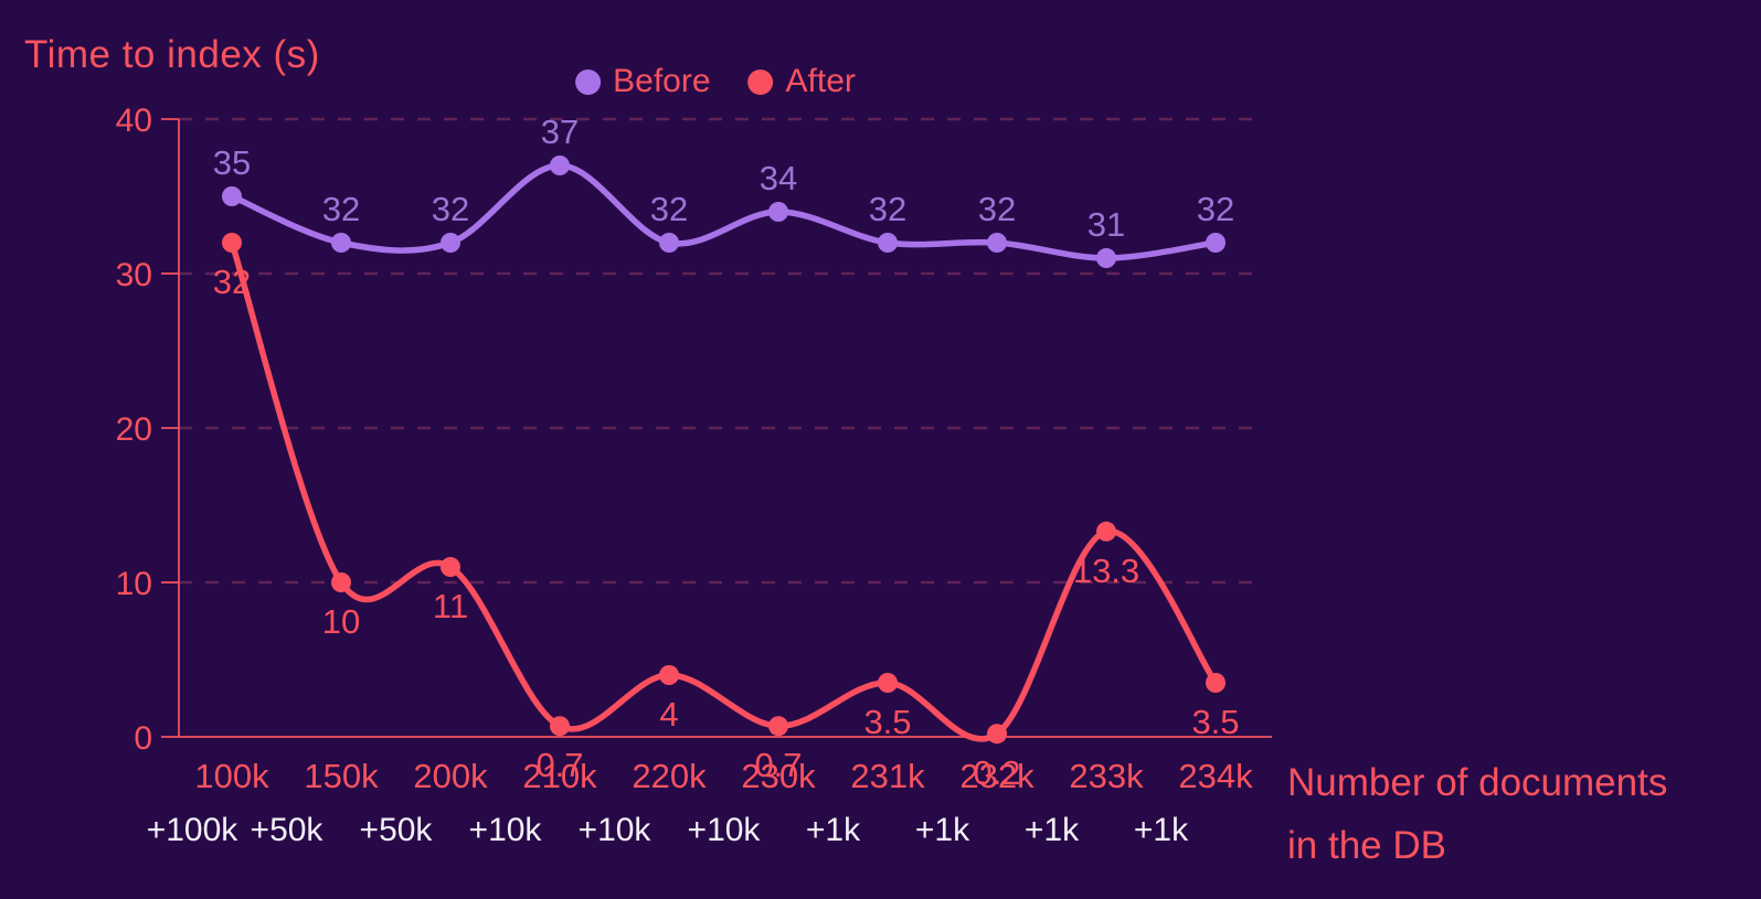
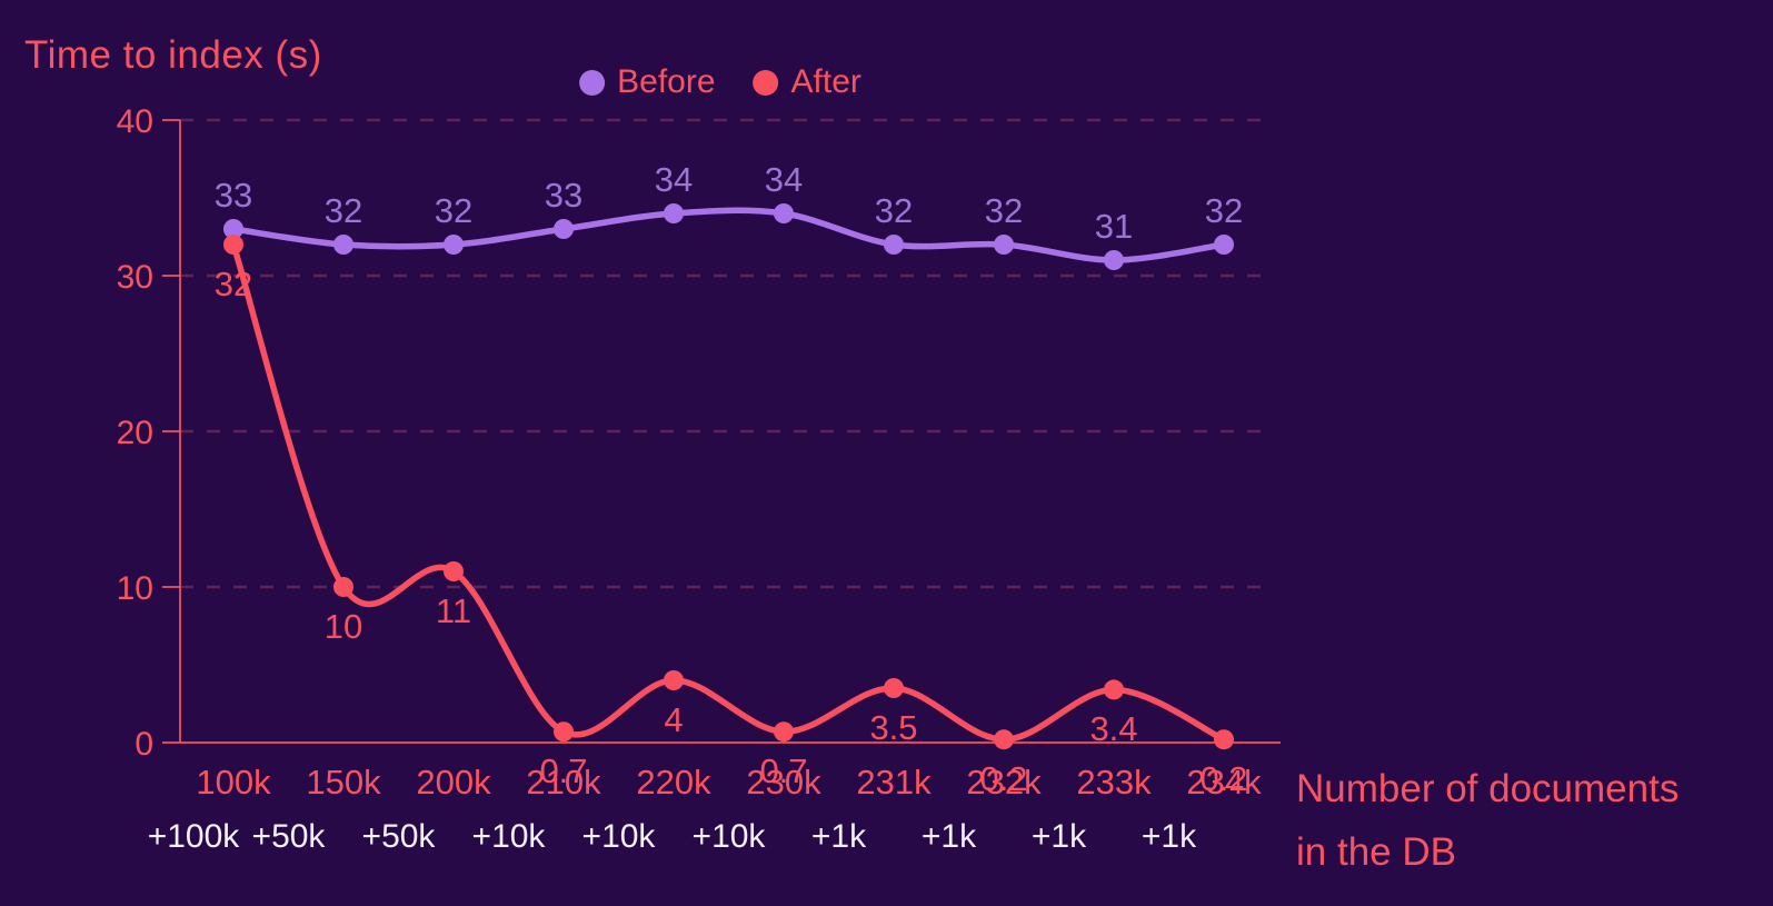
Before/100k: 35 -> 33
Before/210k: 37 -> 33
Before/220k: 32 -> 34
After/233k: 13.3 -> 3.4
After/234k: 3.5 -> 0.2
